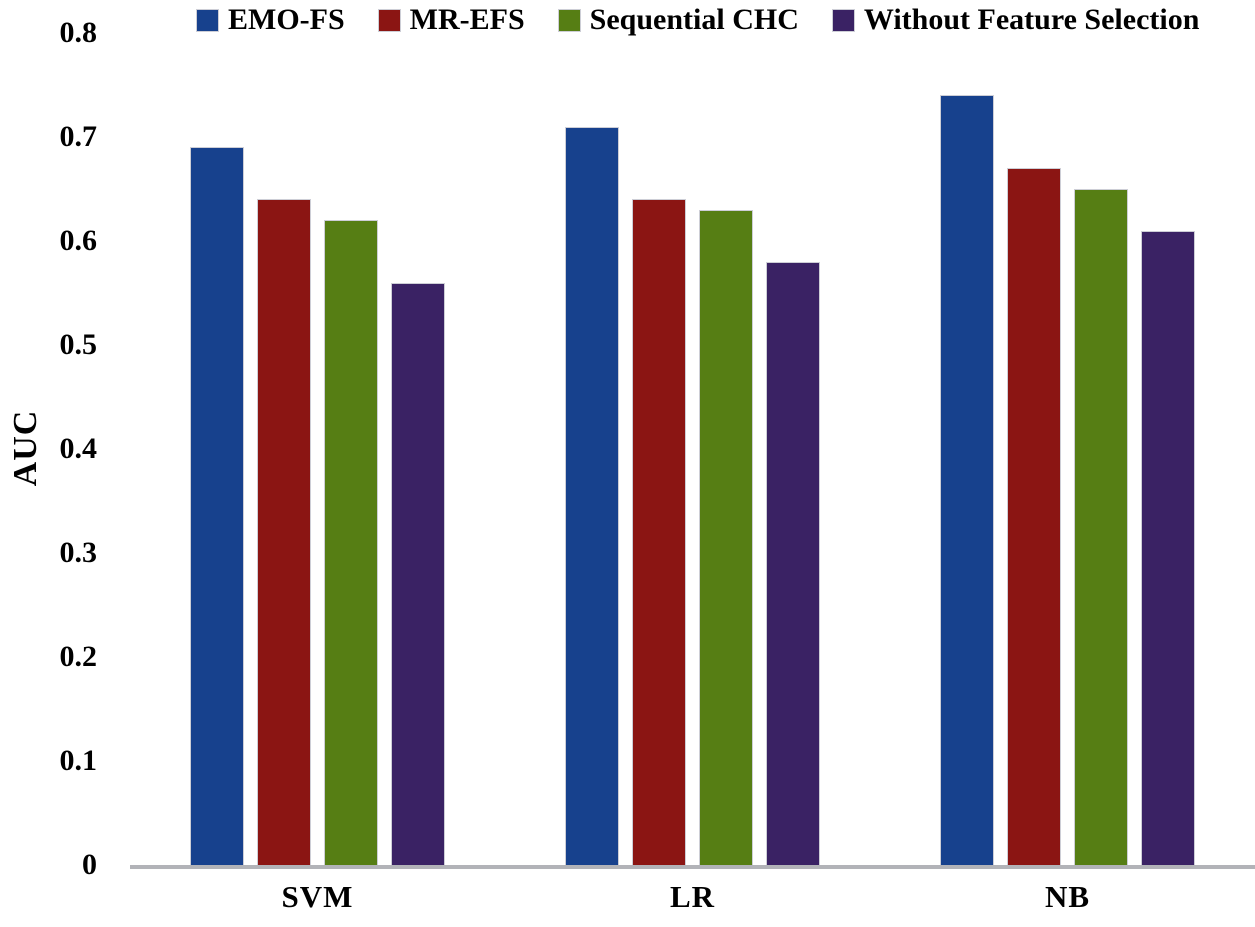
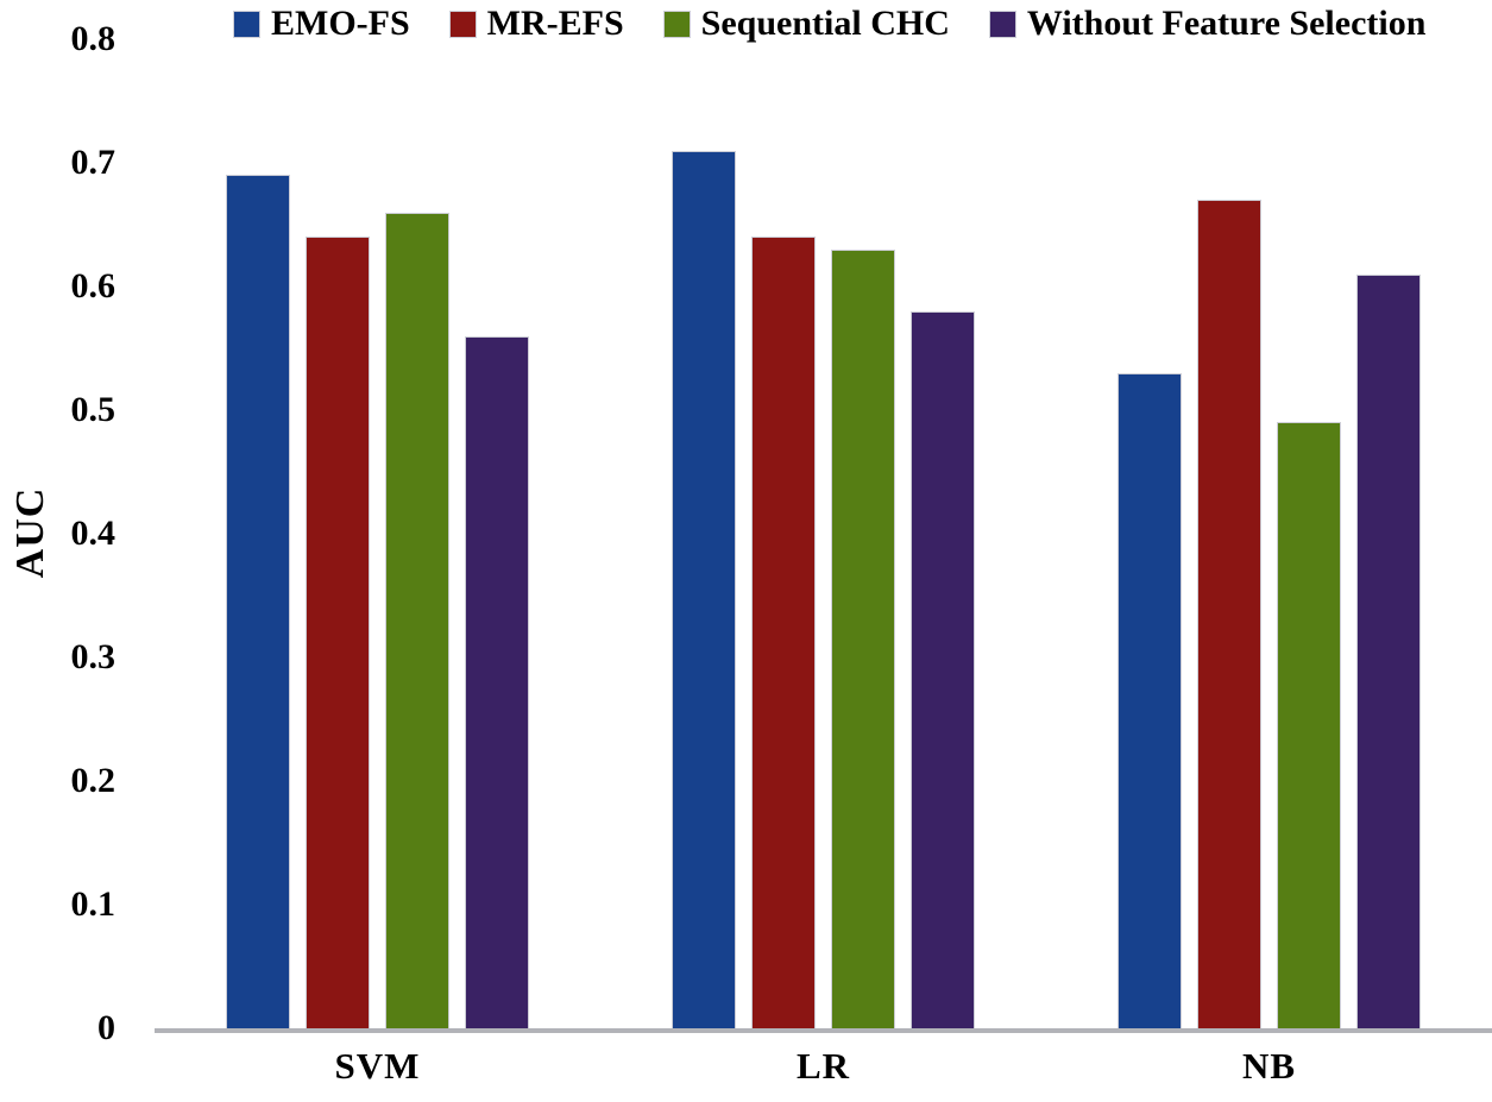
Sequential CHC/SVM: 0.62 -> 0.66
EMO-FS/NB: 0.74 -> 0.53
Sequential CHC/NB: 0.65 -> 0.49
